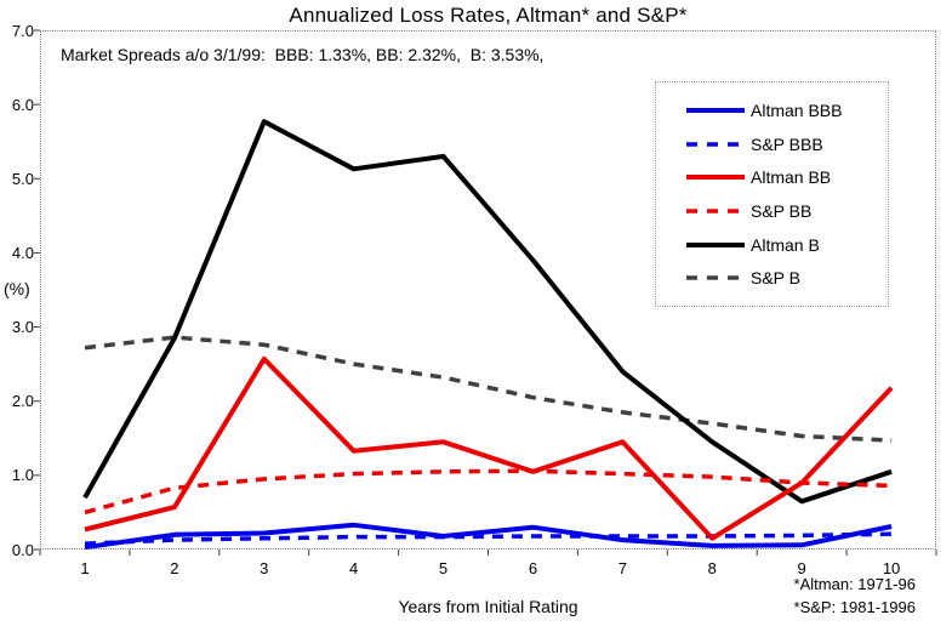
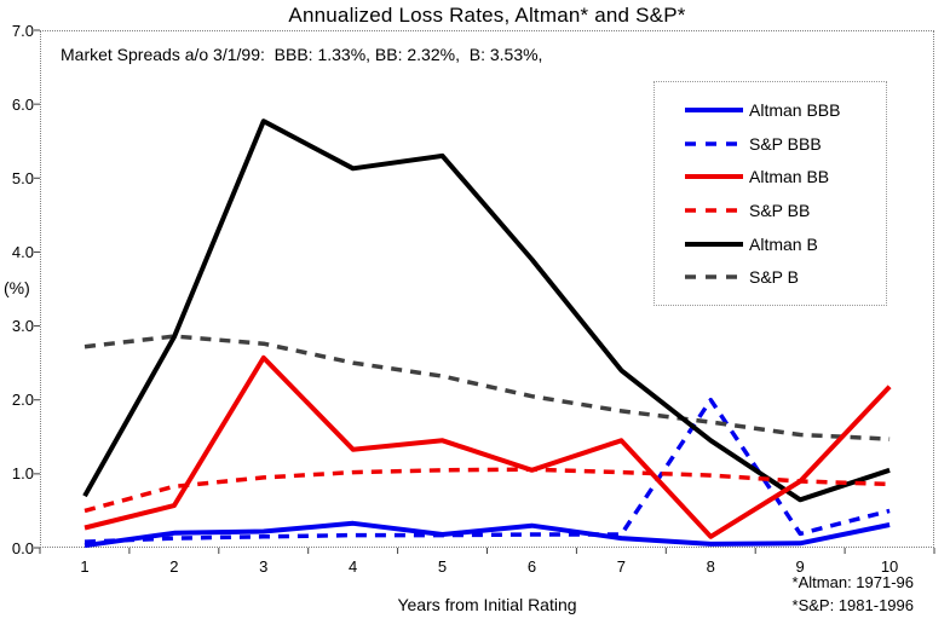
S&P BBB/8: 0.2 -> 2.0
S&P BBB/10: 0.2 -> 0.5
